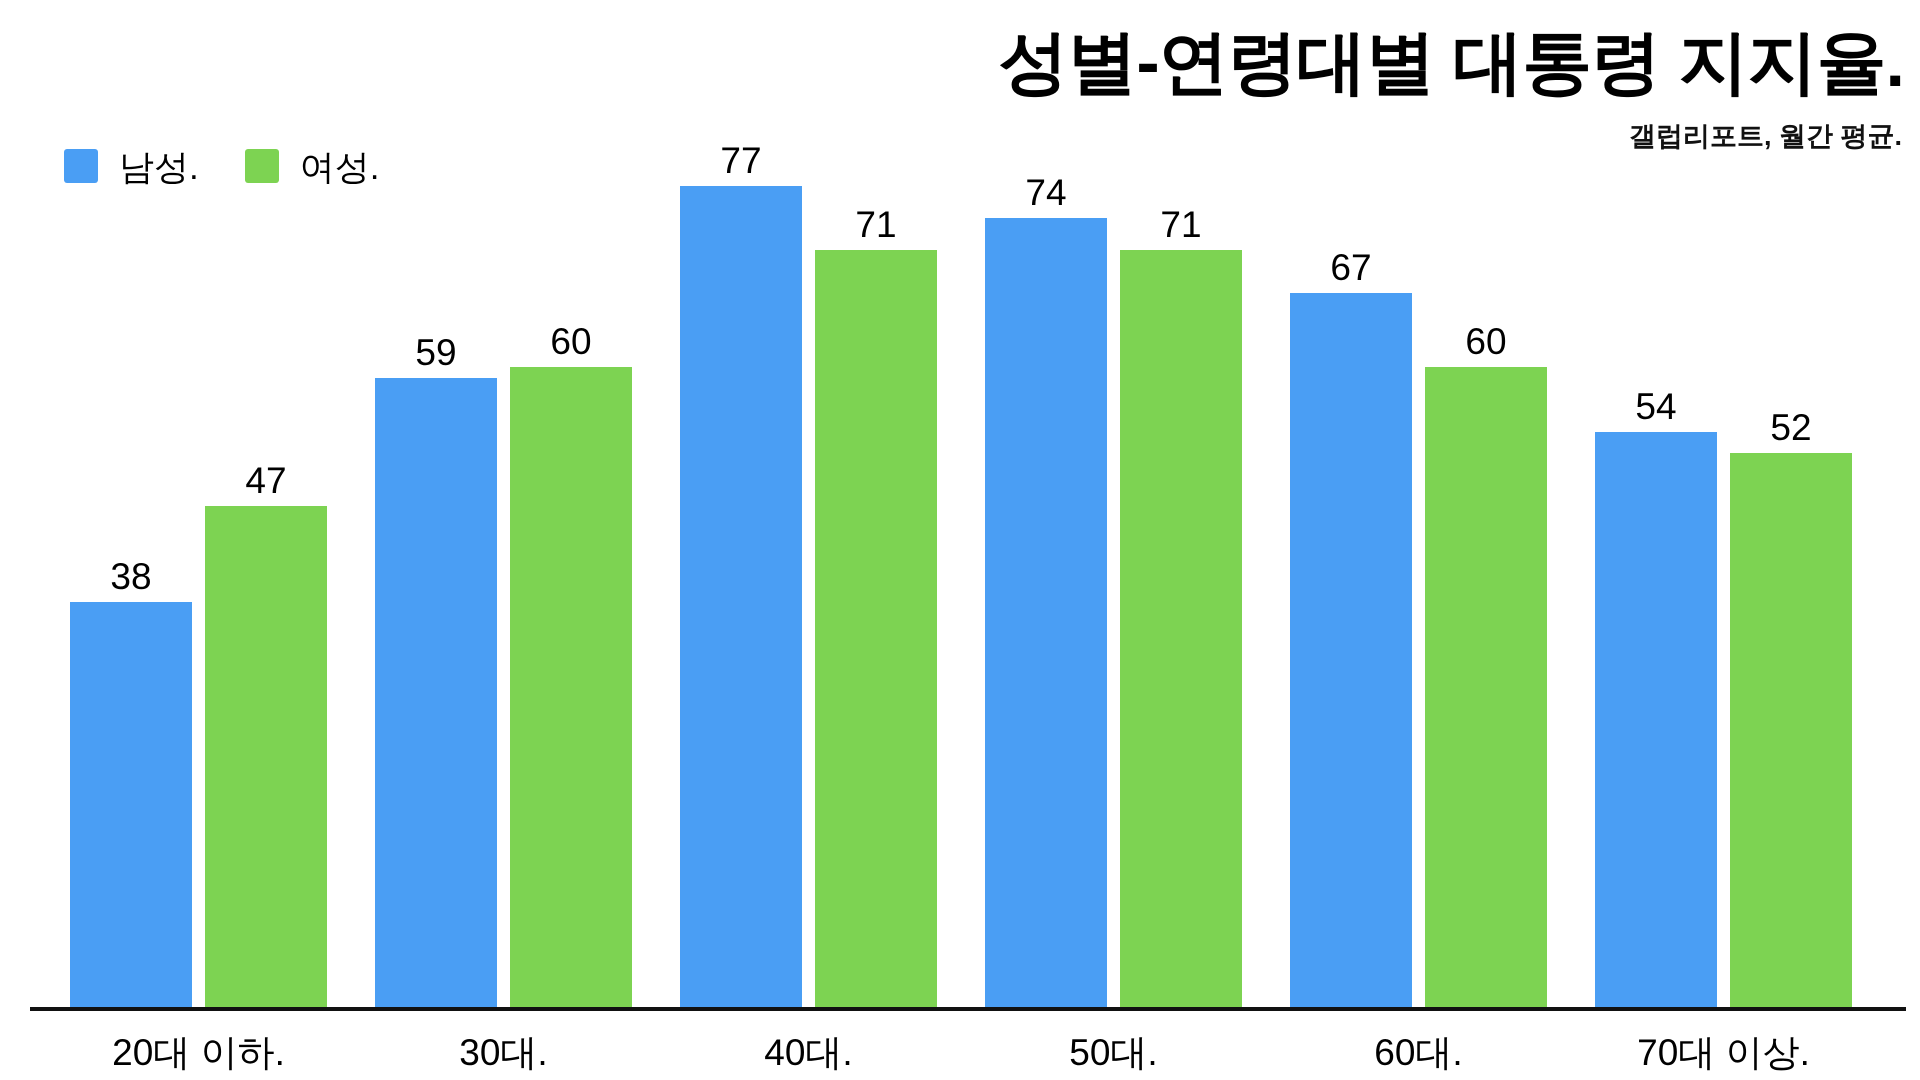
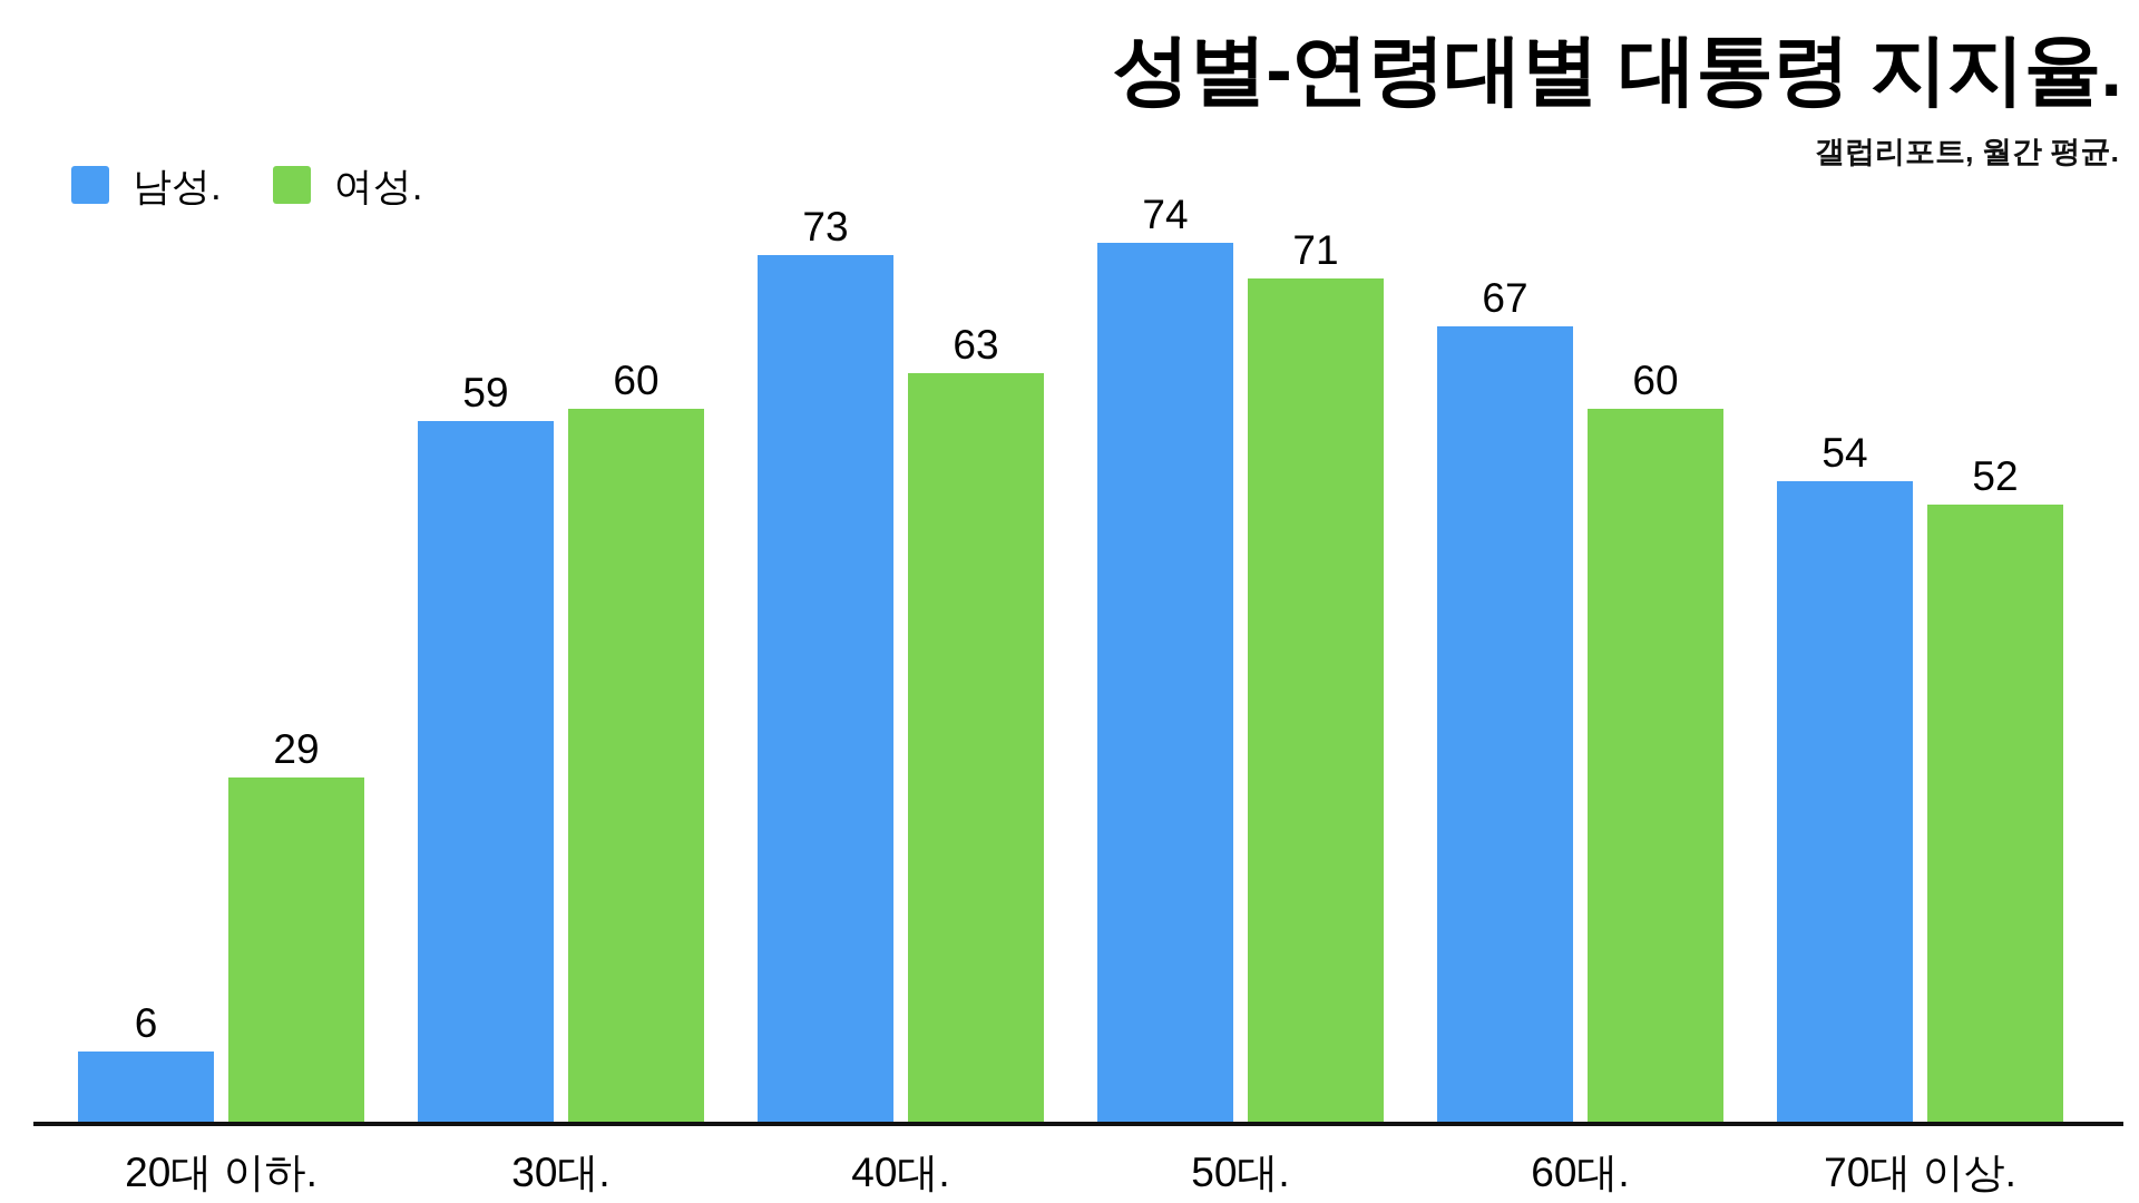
남성./20대 이하.: 38 -> 6
여성./20대 이하.: 47 -> 29
남성./40대.: 77 -> 73
여성./40대.: 71 -> 63
